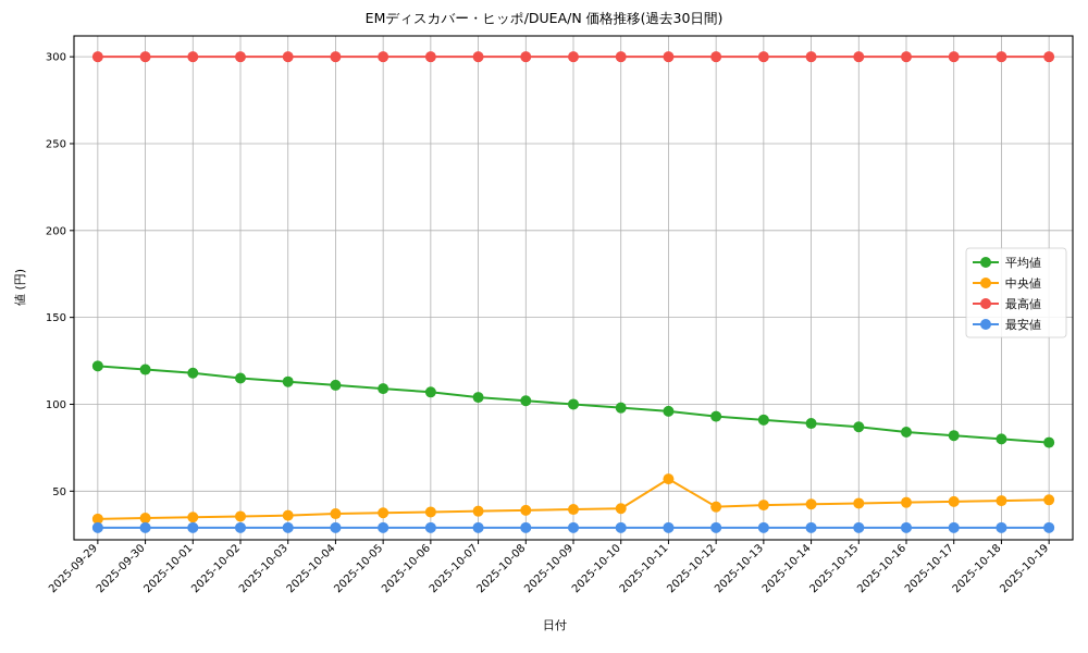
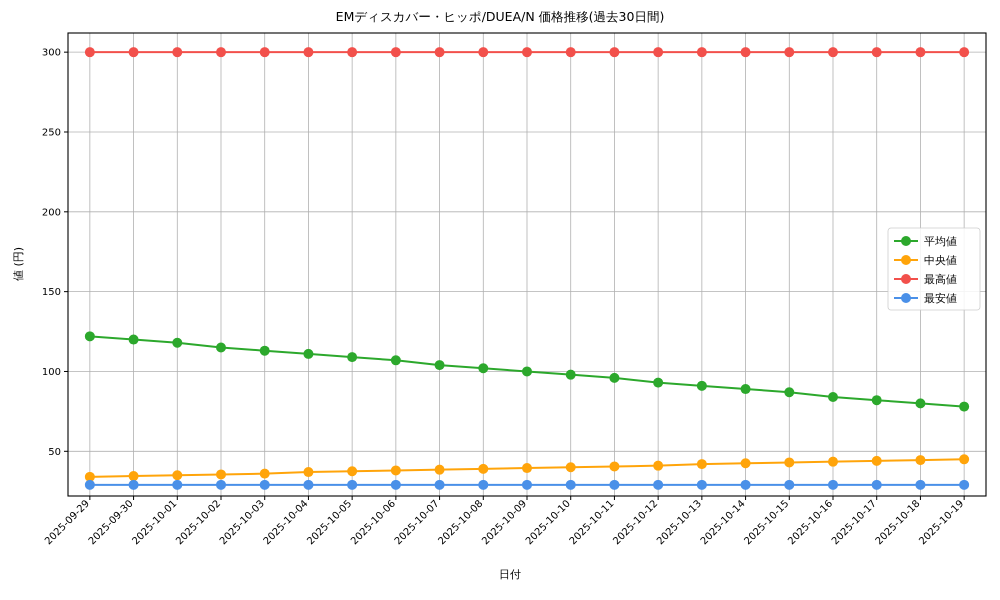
中央値/2025-10-11: 57 -> 40
